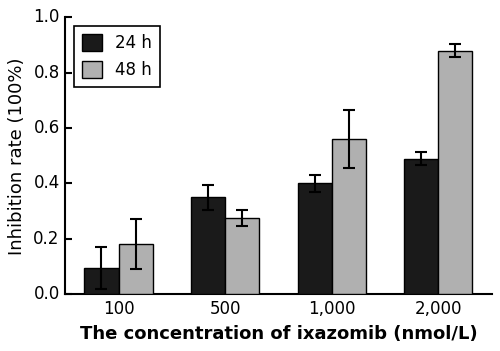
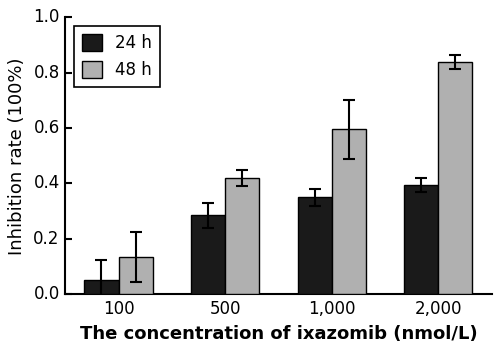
24 h/100: 0.095 -> 0.050
48 h/100: 0.180 -> 0.135
24 h/500: 0.350 -> 0.285
48 h/500: 0.275 -> 0.420
24 h/1,000: 0.400 -> 0.350
48 h/1,000: 0.560 -> 0.595
24 h/2,000: 0.490 -> 0.395
48 h/2,000: 0.880 -> 0.840
